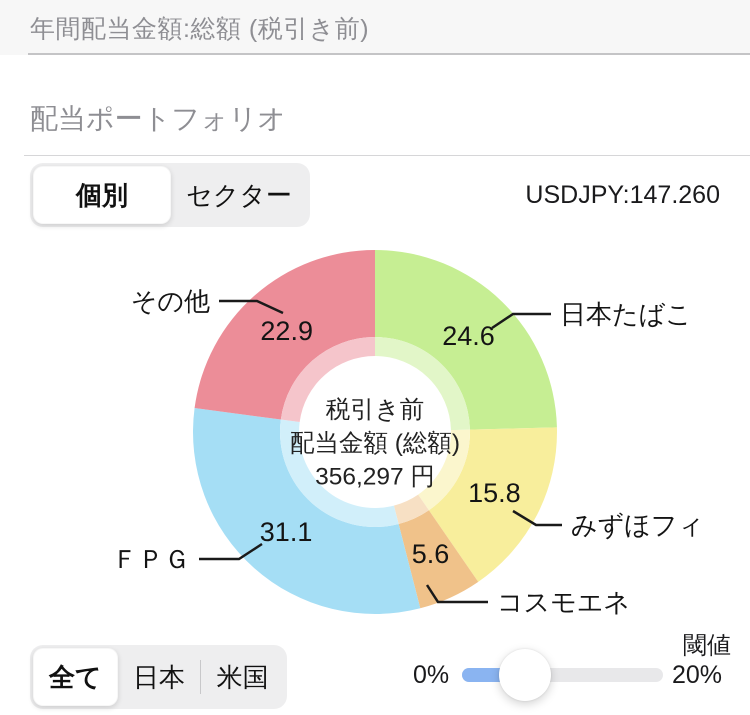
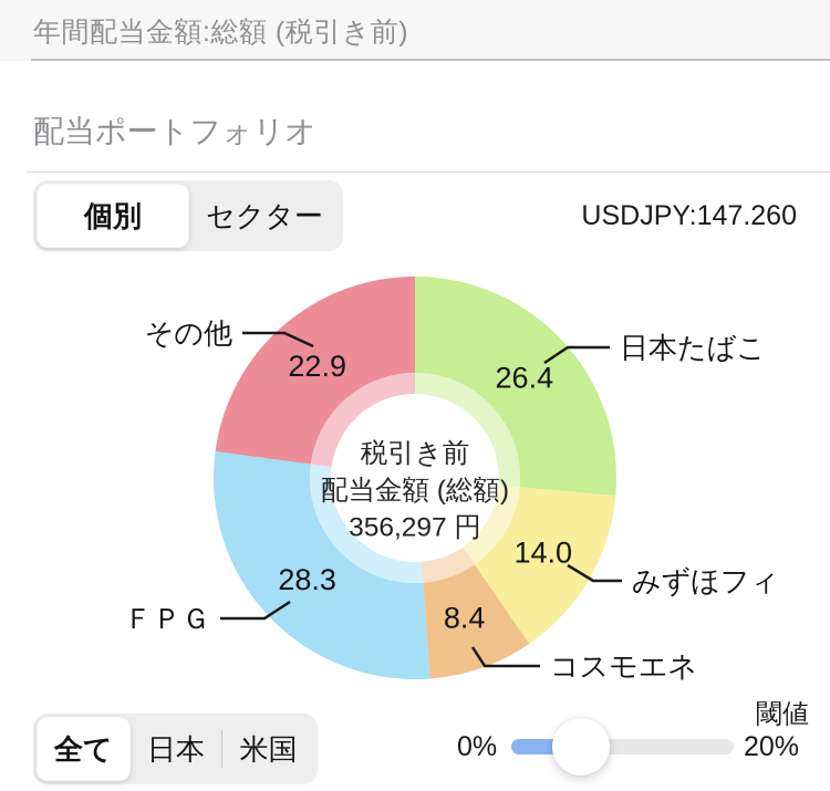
日本たばこ: 24.6 -> 26.4
みずほフィ: 15.8 -> 14.0
コスモエネ: 5.6 -> 8.4
ＦＰＧ: 31.1 -> 28.3
